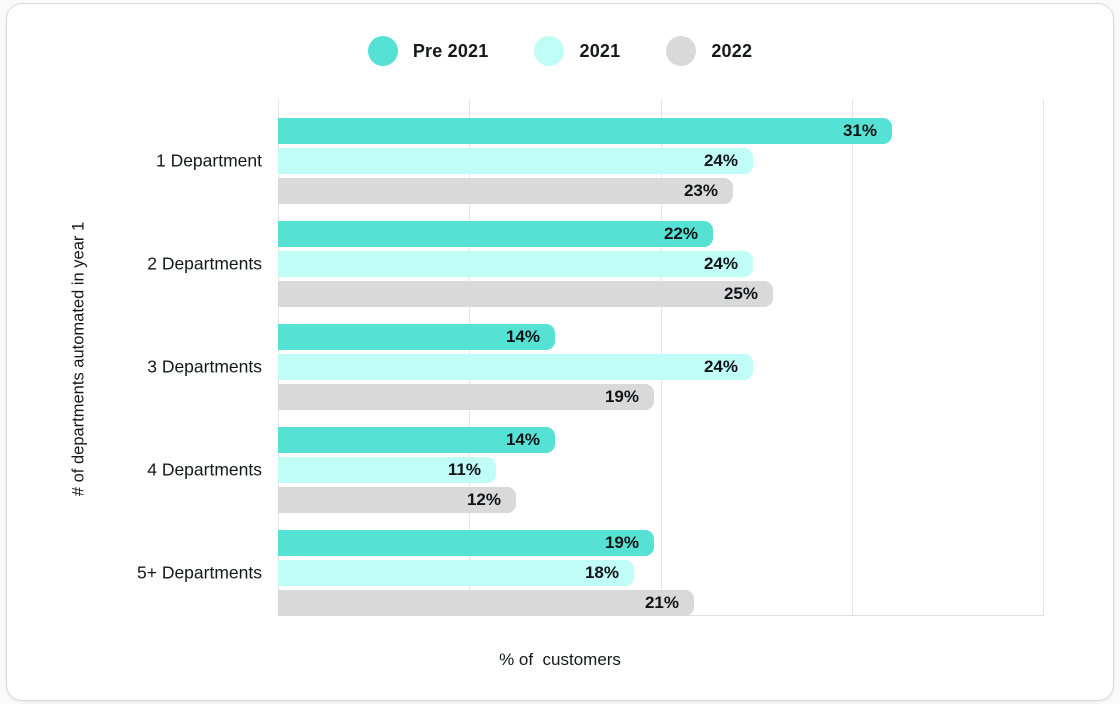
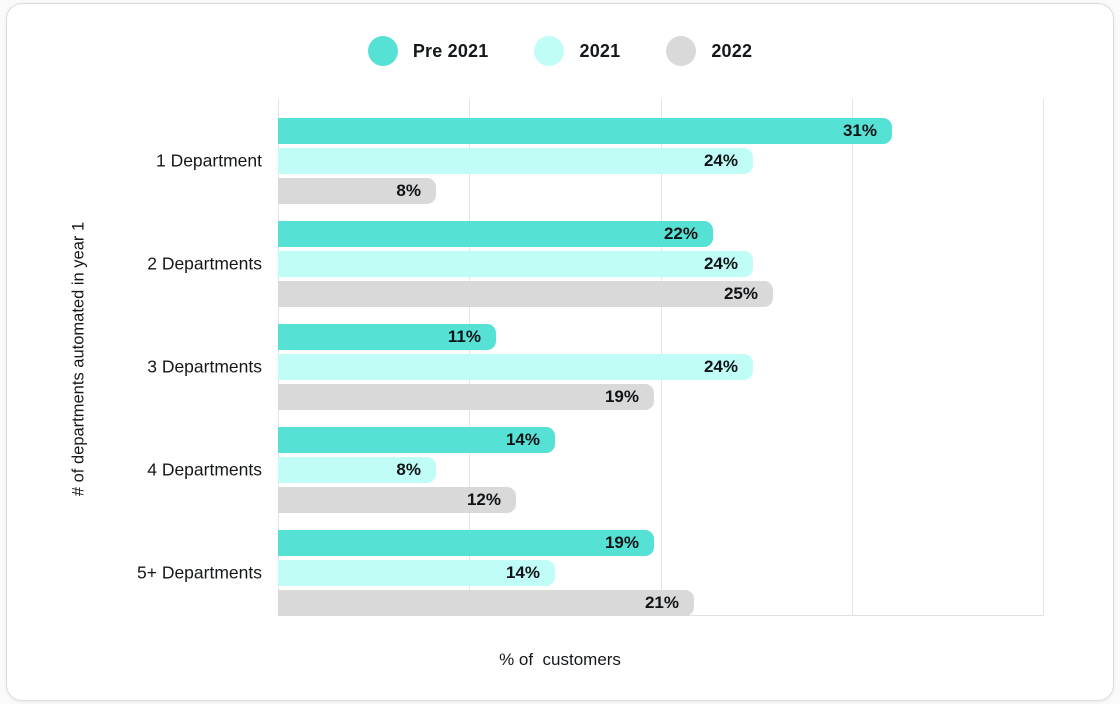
2022/1 Department: 23% -> 8%
Pre 2021/3 Departments: 14% -> 11%
2021/4 Departments: 11% -> 8%
2021/5+ Departments: 18% -> 14%
